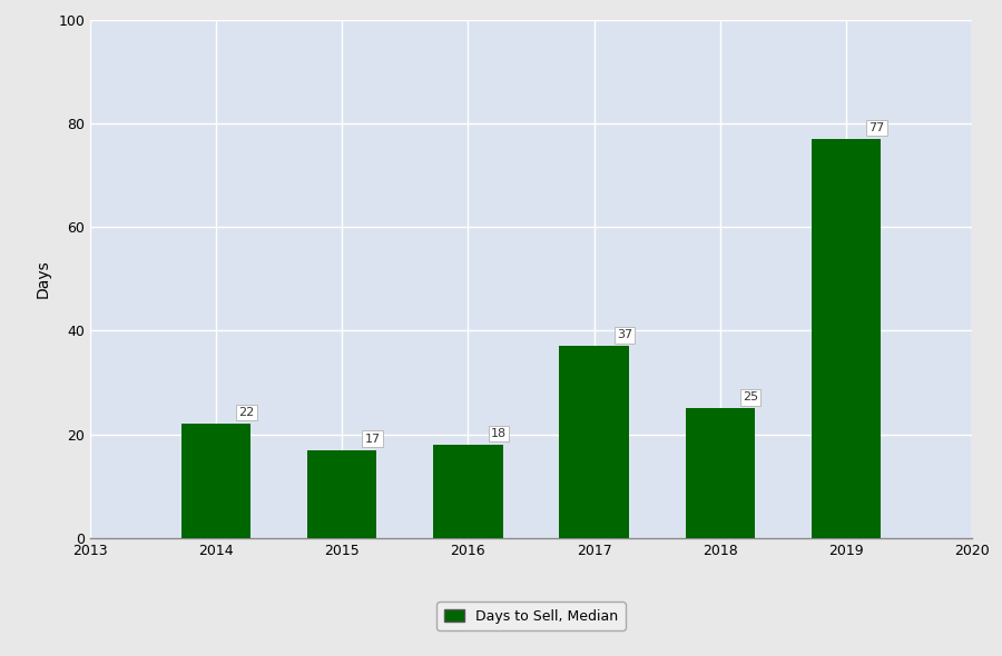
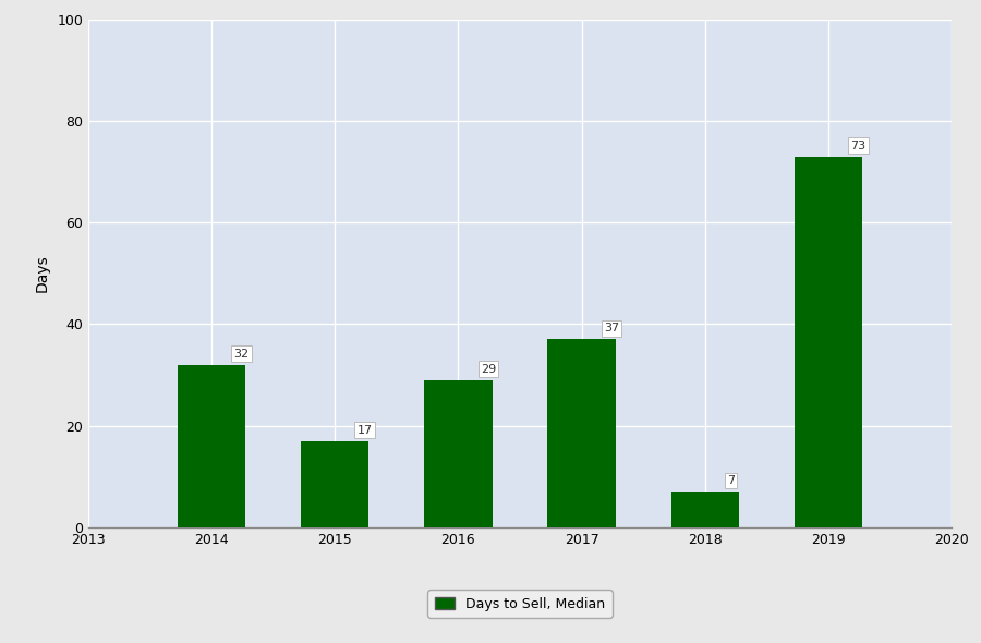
2014: 22 -> 32
2016: 18 -> 29
2018: 25 -> 7
2019: 77 -> 73
